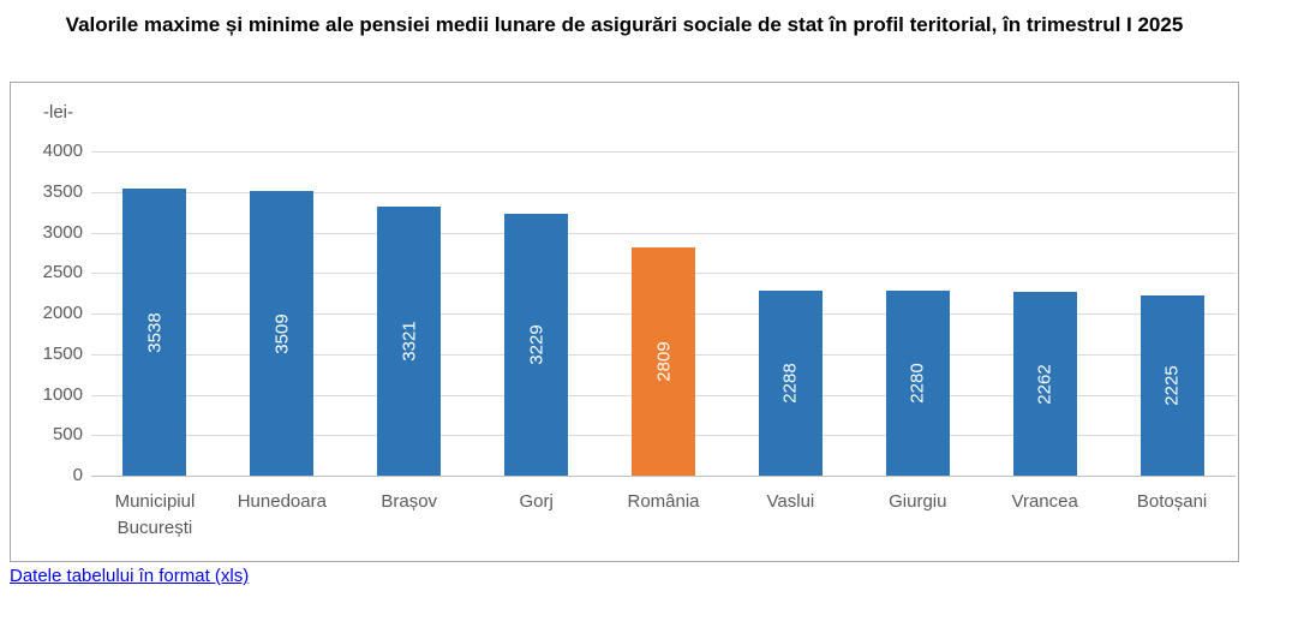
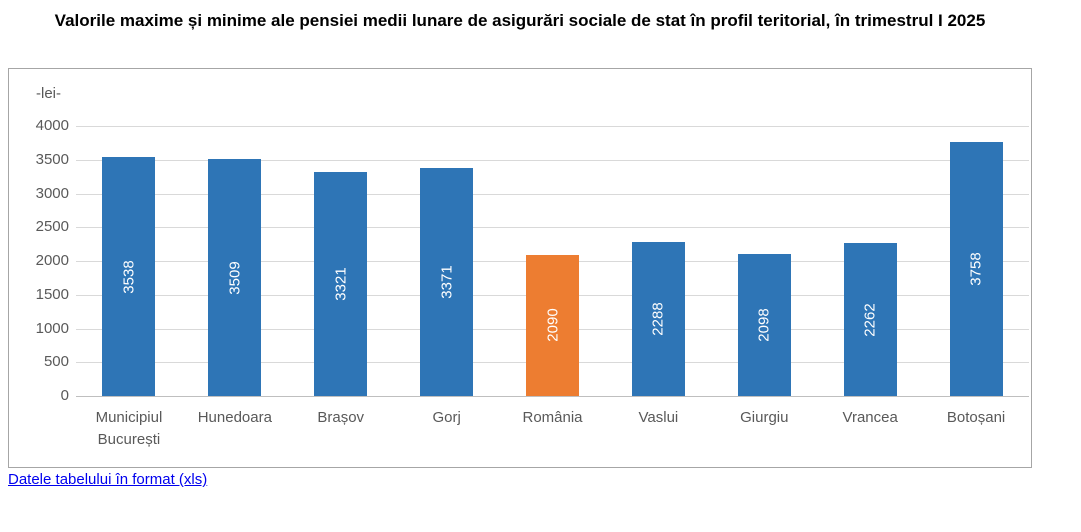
Gorj: 3229 -> 3371
România: 2809 -> 2090
Giurgiu: 2280 -> 2098
Botoșani: 2225 -> 3758
